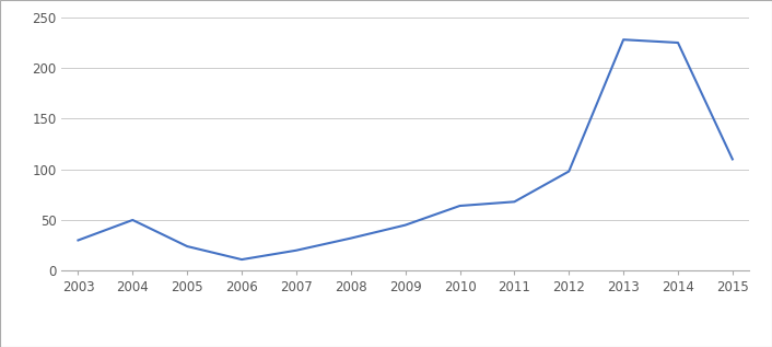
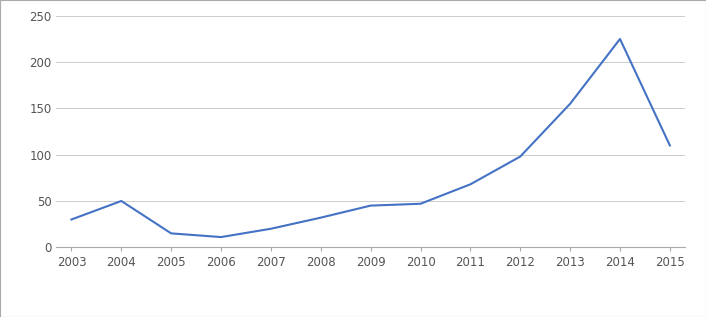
2005: 24 -> 15
2010: 64 -> 47
2013: 228 -> 155
